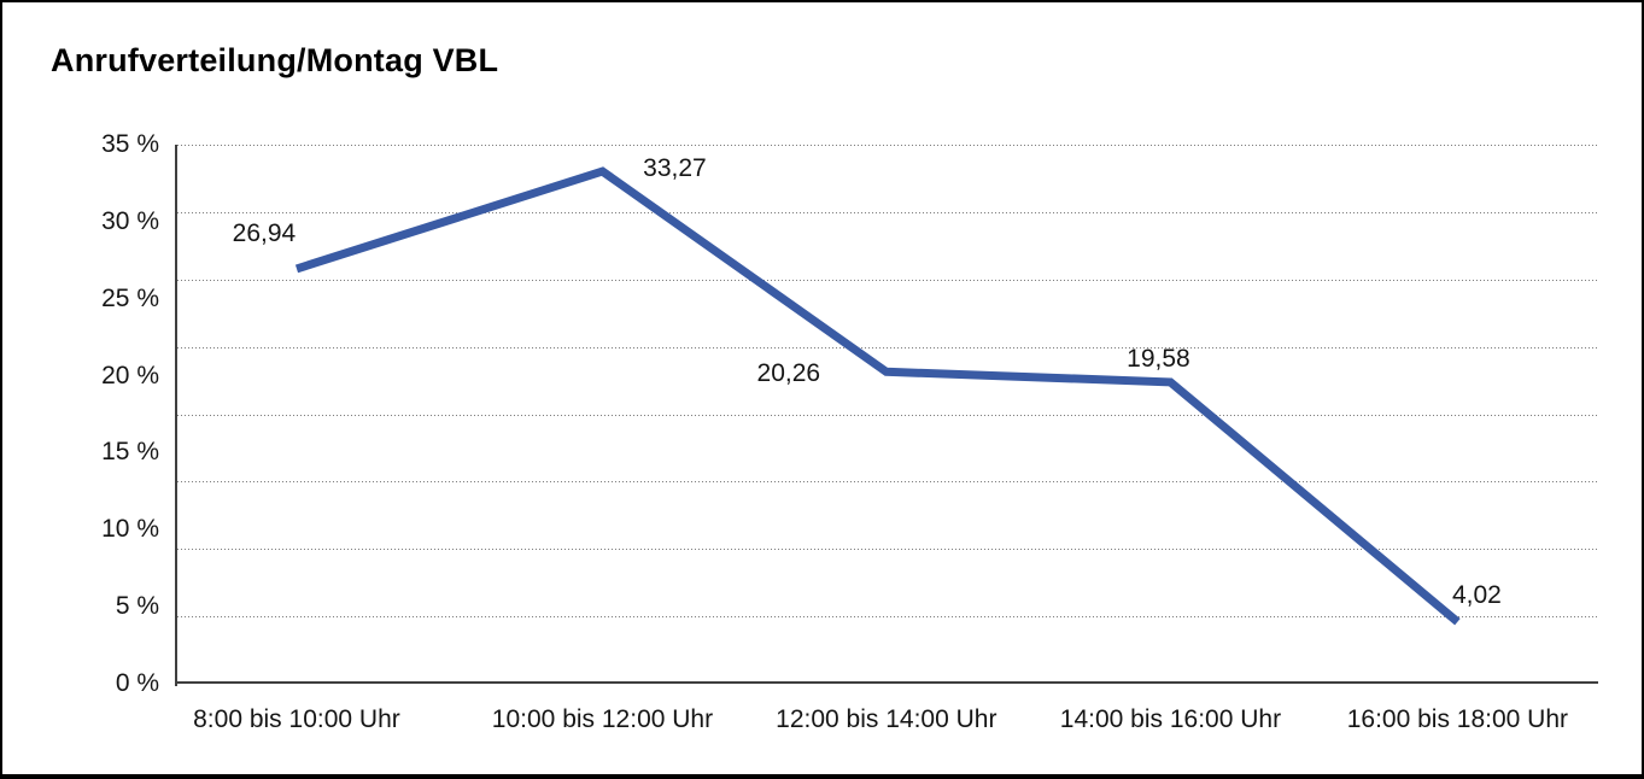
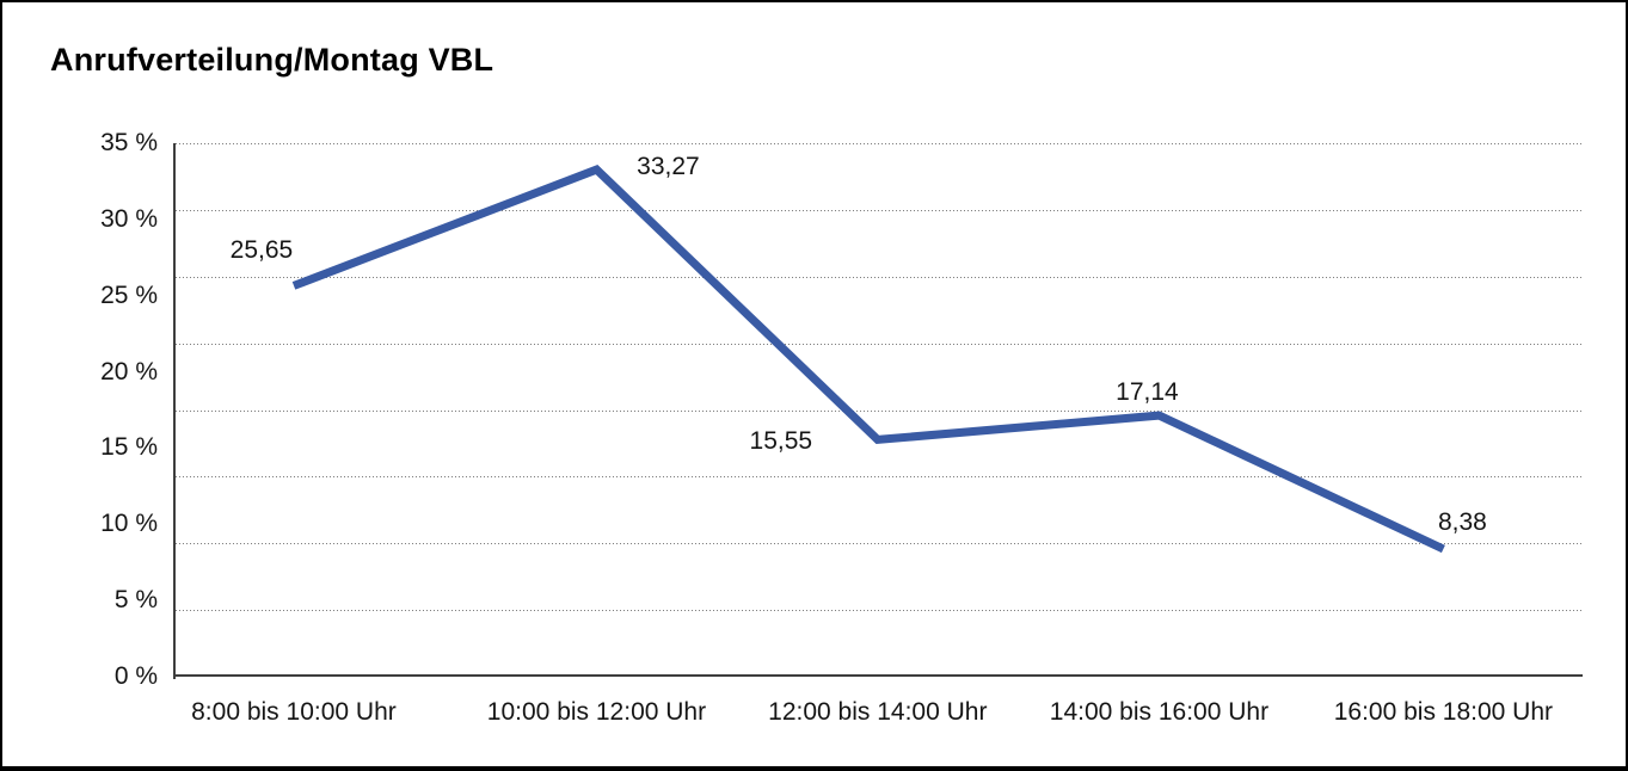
8:00 bis 10:00 Uhr: 26,94 -> 25,65
12:00 bis 14:00 Uhr: 20,26 -> 15,55
14:00 bis 16:00 Uhr: 19,58 -> 17,14
16:00 bis 18:00 Uhr: 4,02 -> 8,38
